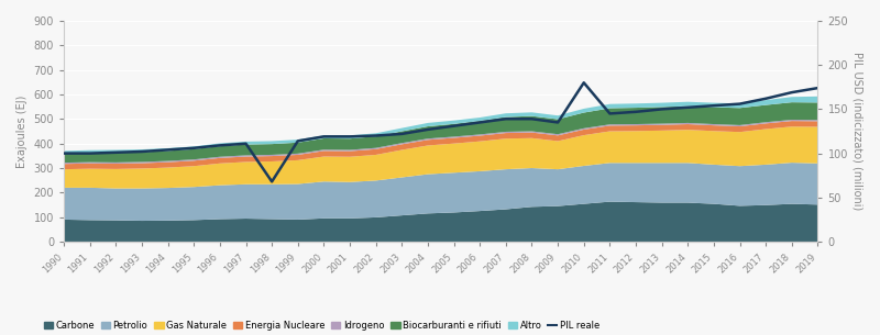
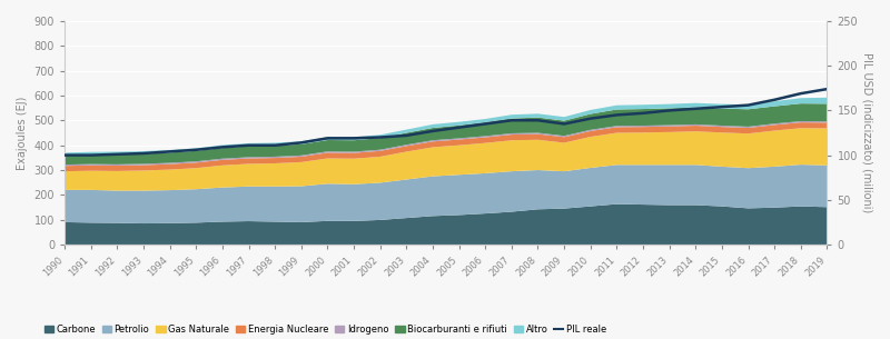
PIL reale/1998: 68 -> 111
PIL reale/2010: 180 -> 141
